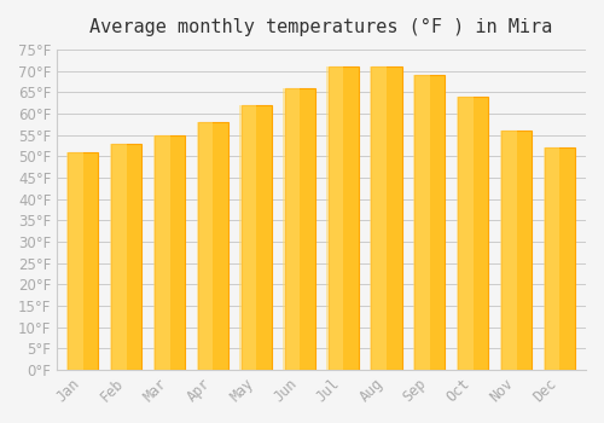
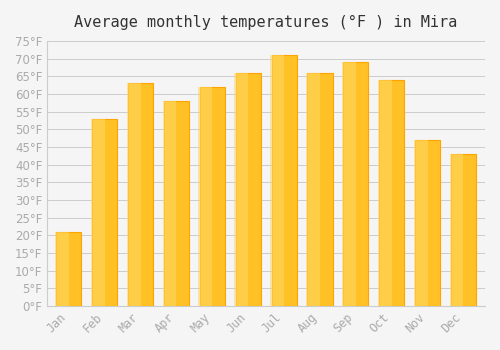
Jan: 51°F -> 21°F
Mar: 55°F -> 63°F
Aug: 71°F -> 66°F
Nov: 56°F -> 47°F
Dec: 52°F -> 43°F
